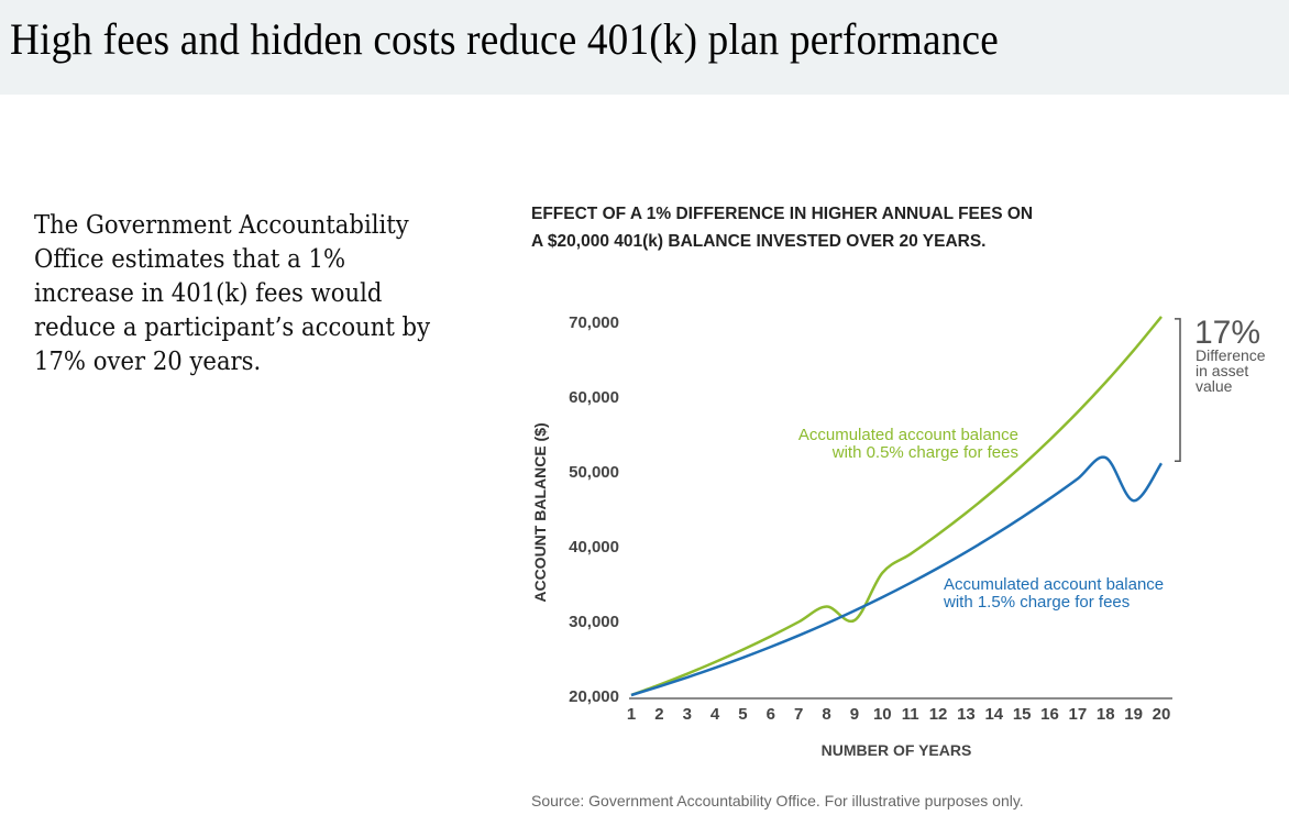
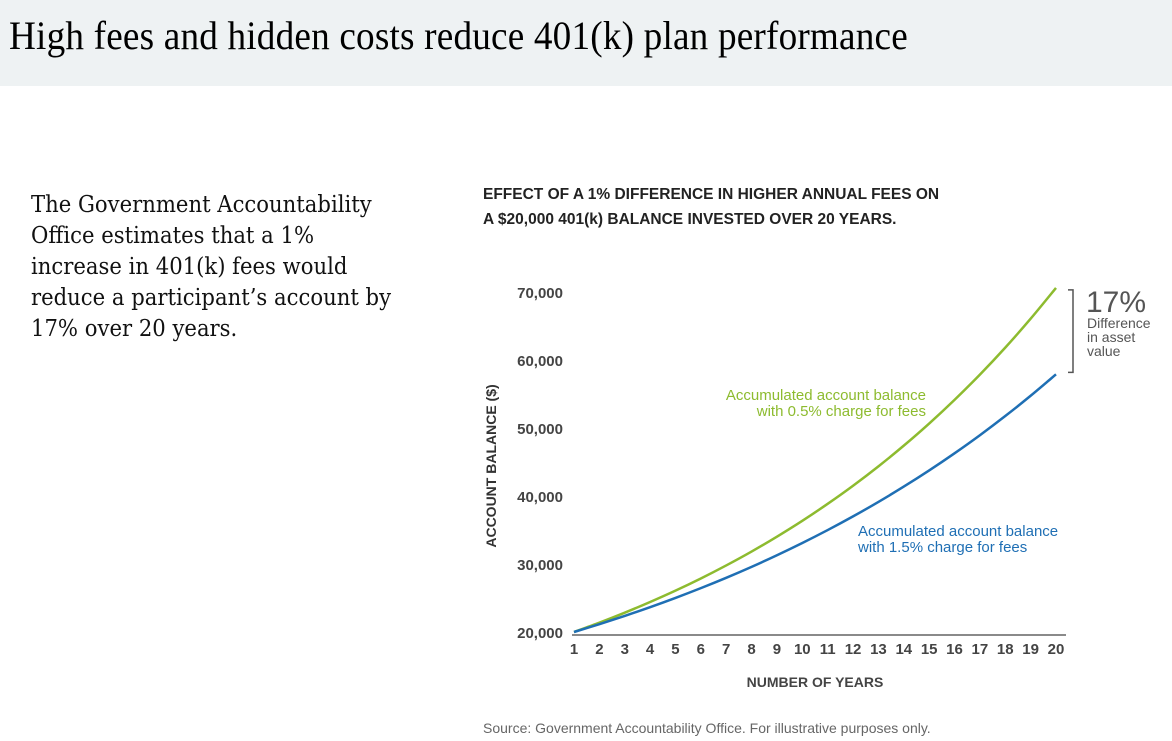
Accumulated account balance with 0.5% charge for fees/9: 30000 -> 34000
Accumulated account balance with 1.5% charge for fees/19: 46000 -> 55000
Accumulated account balance with 1.5% charge for fees/20: 51000 -> 58000
